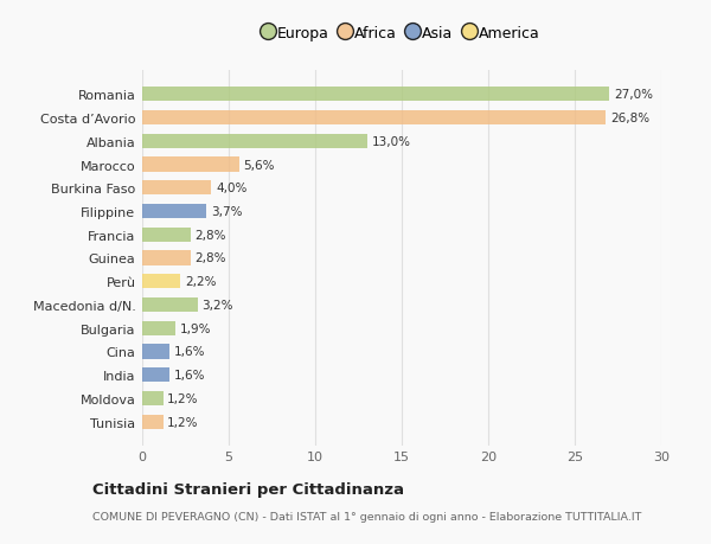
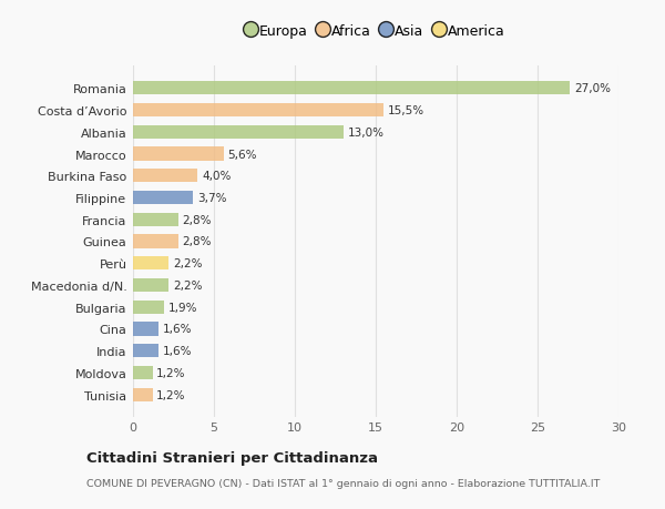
Costa d’Avorio: 26,8% -> 15,5%
Macedonia d/N.: 3,2% -> 2,2%
